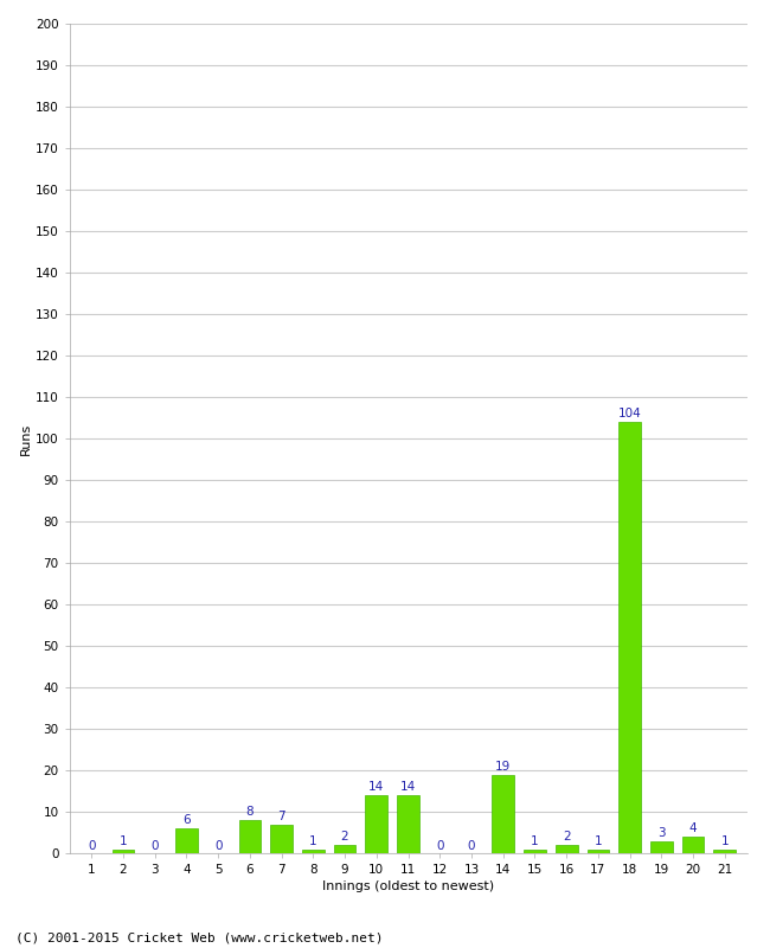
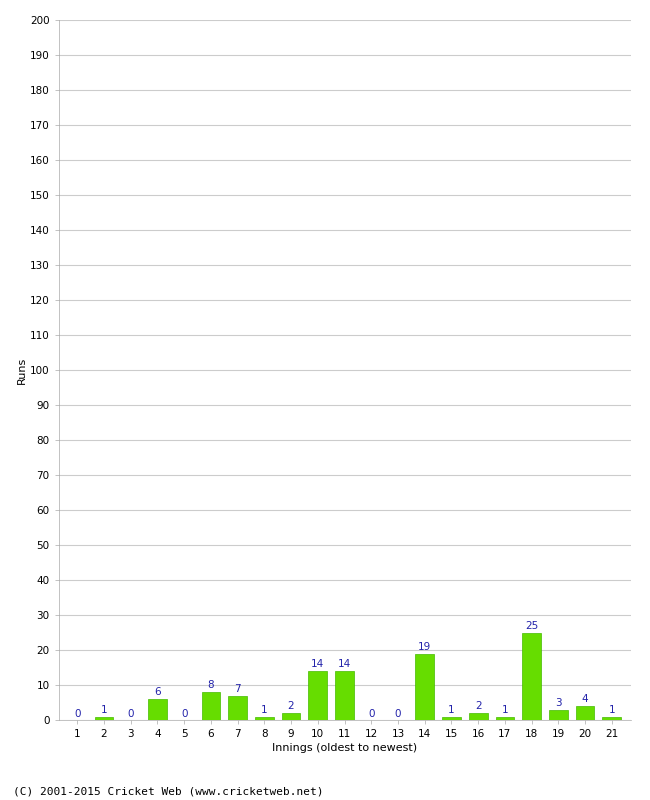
18: 104 -> 25
